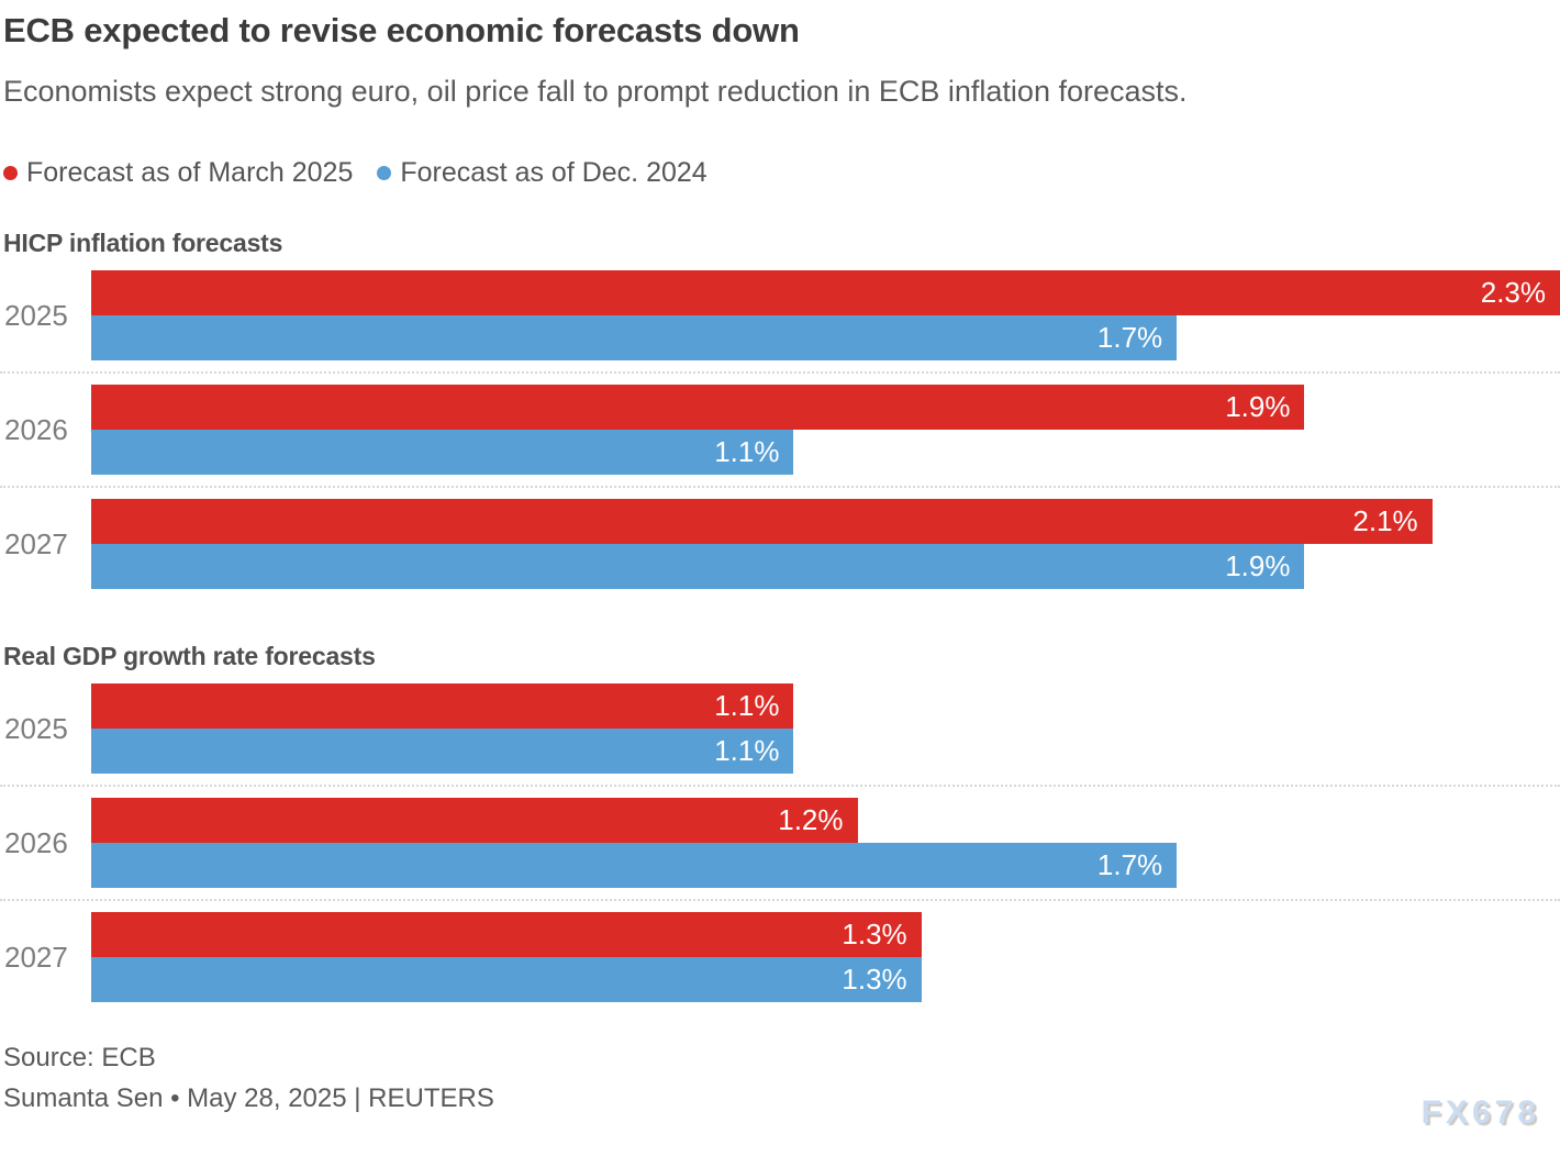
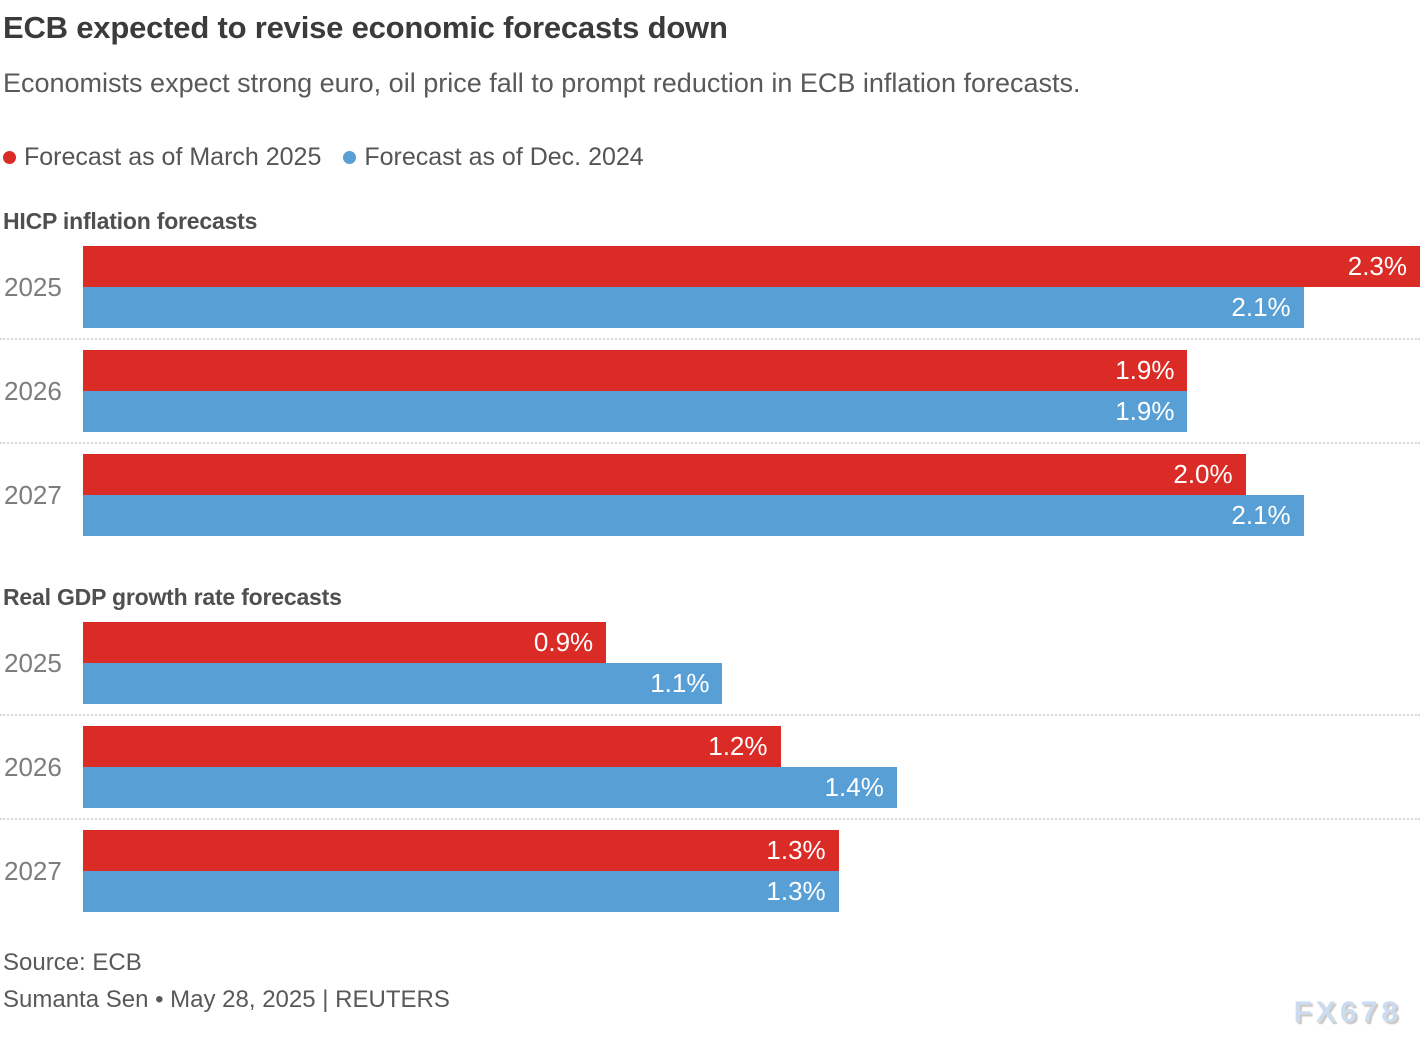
HICP inflation forecasts/Forecast as of Dec. 2024/2025: 1.7% -> 2.1%
HICP inflation forecasts/Forecast as of Dec. 2024/2026: 1.1% -> 1.9%
HICP inflation forecasts/Forecast as of March 2025/2027: 2.1% -> 2.0%
HICP inflation forecasts/Forecast as of Dec. 2024/2027: 1.9% -> 2.1%
Real GDP growth rate forecasts/Forecast as of March 2025/2025: 1.1% -> 0.9%
Real GDP growth rate forecasts/Forecast as of Dec. 2024/2026: 1.7% -> 1.4%
